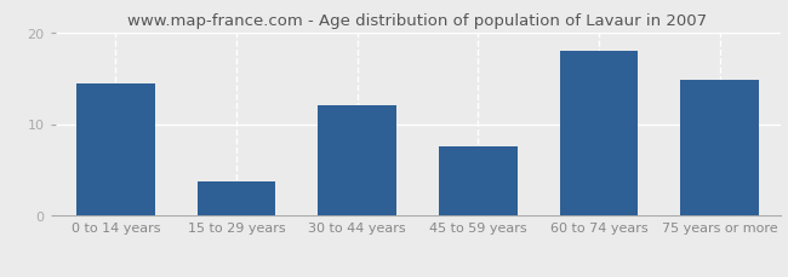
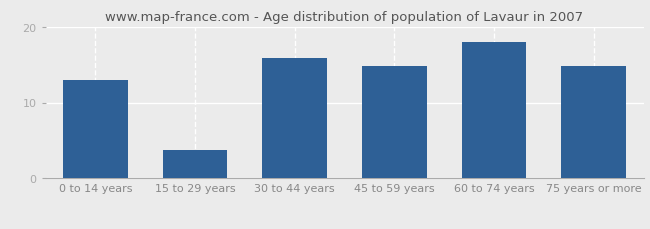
0 to 14 years: 14.4 -> 13.0
30 to 44 years: 12.0 -> 15.8
45 to 59 years: 7.6 -> 14.8
